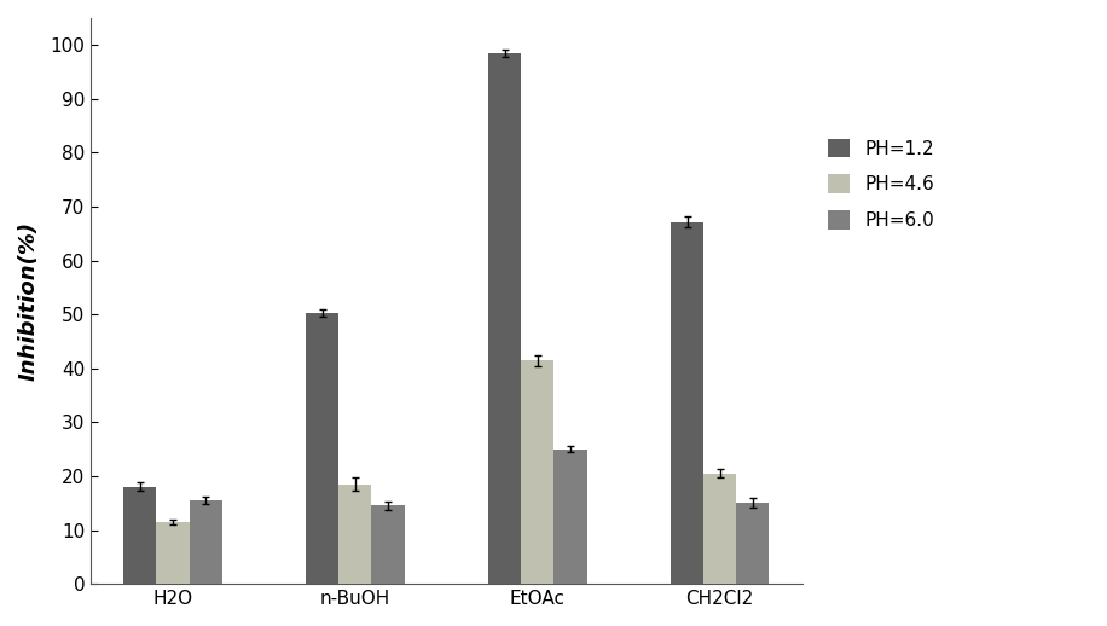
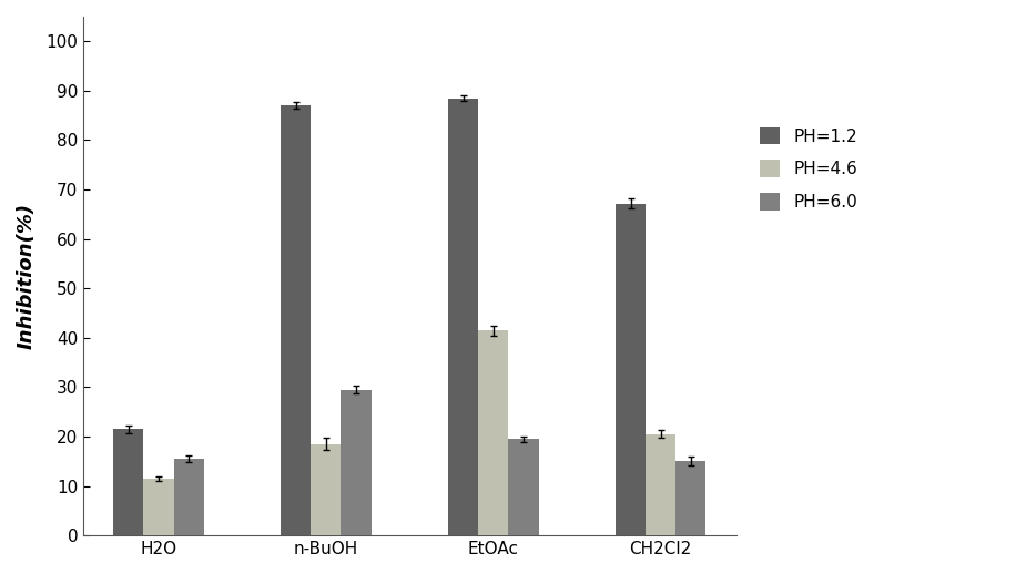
PH=1.2/H2O: 18.0 -> 21.5
PH=1.2/n-BuOH: 50.2 -> 87.0
PH=6.0/n-BuOH: 14.5 -> 29.5
PH=1.2/EtOAc: 98.5 -> 88.5
PH=6.0/EtOAc: 25.0 -> 19.5
